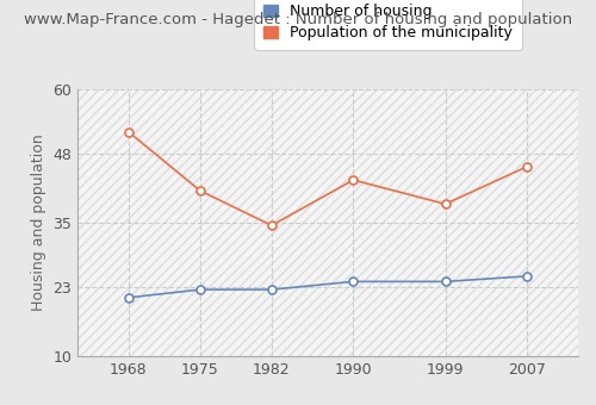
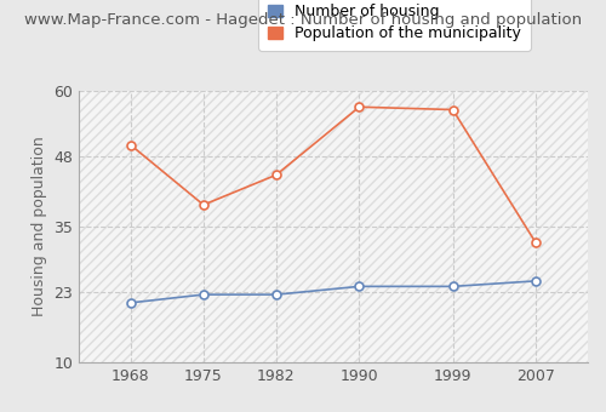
Population of the municipality/1968: 52.0 -> 50.0
Population of the municipality/1975: 41.0 -> 39.0
Population of the municipality/1982: 34.5 -> 44.5
Population of the municipality/1990: 43.0 -> 57.0
Population of the municipality/1999: 38.5 -> 56.5
Population of the municipality/2007: 45.5 -> 32.0
